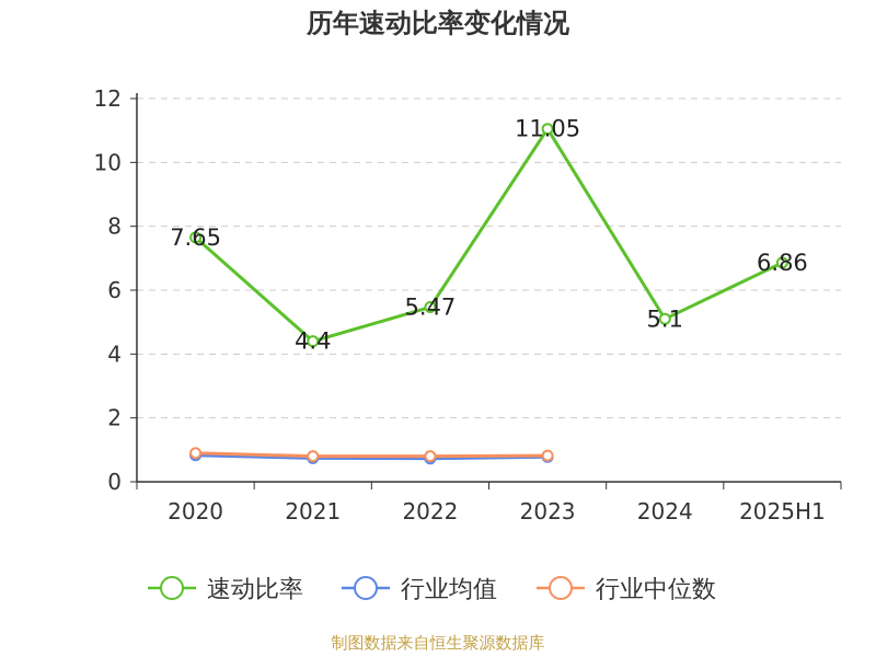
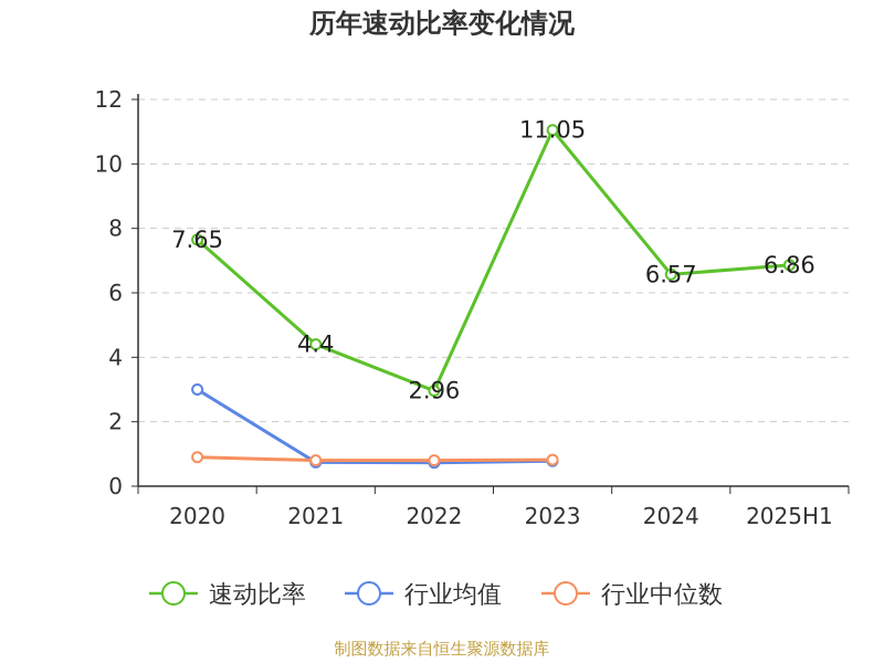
行业均值/2020: 0.8 -> 3.0
速动比率/2022: 5.47 -> 2.96
速动比率/2024: 5.1 -> 6.57
